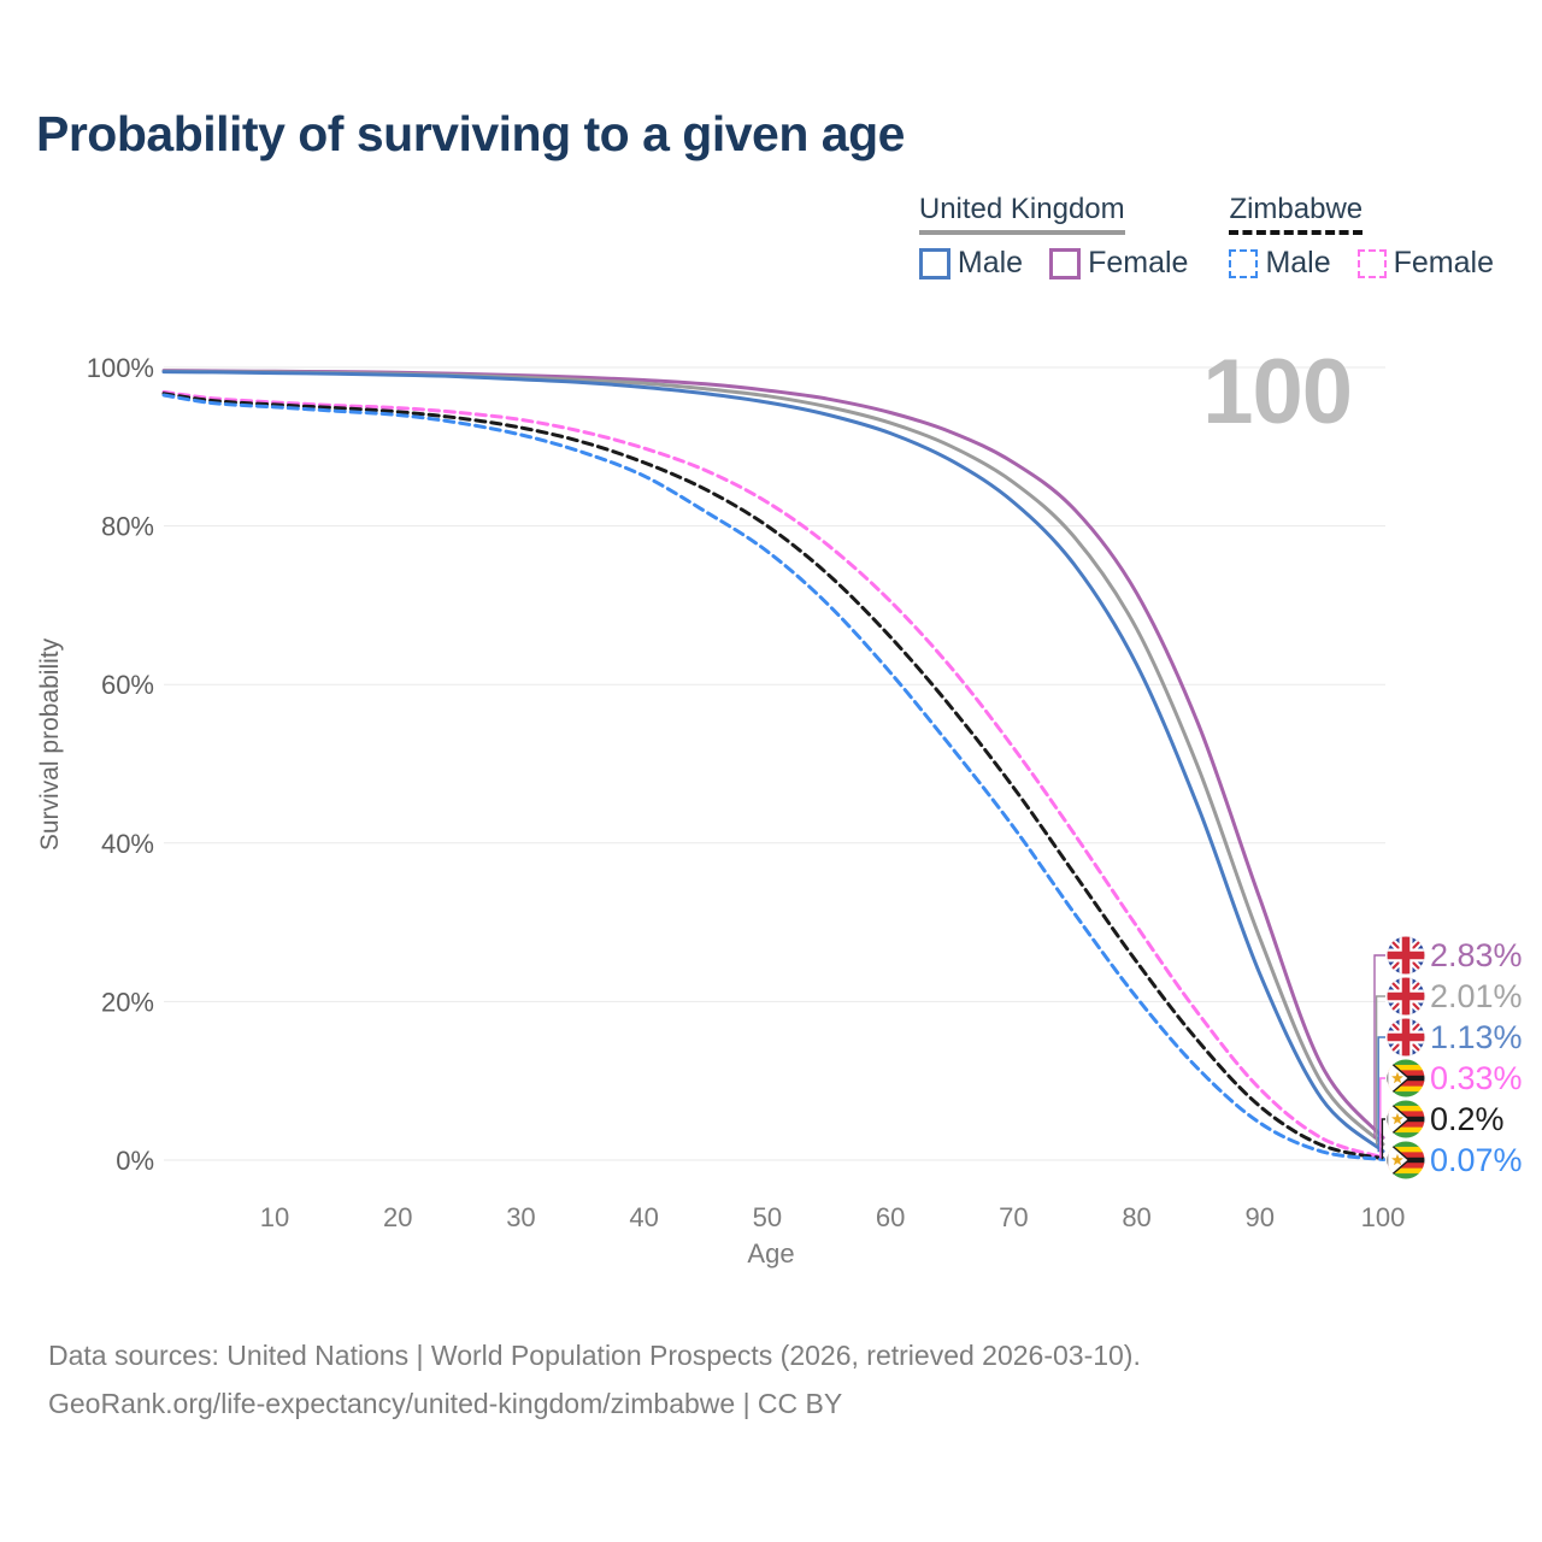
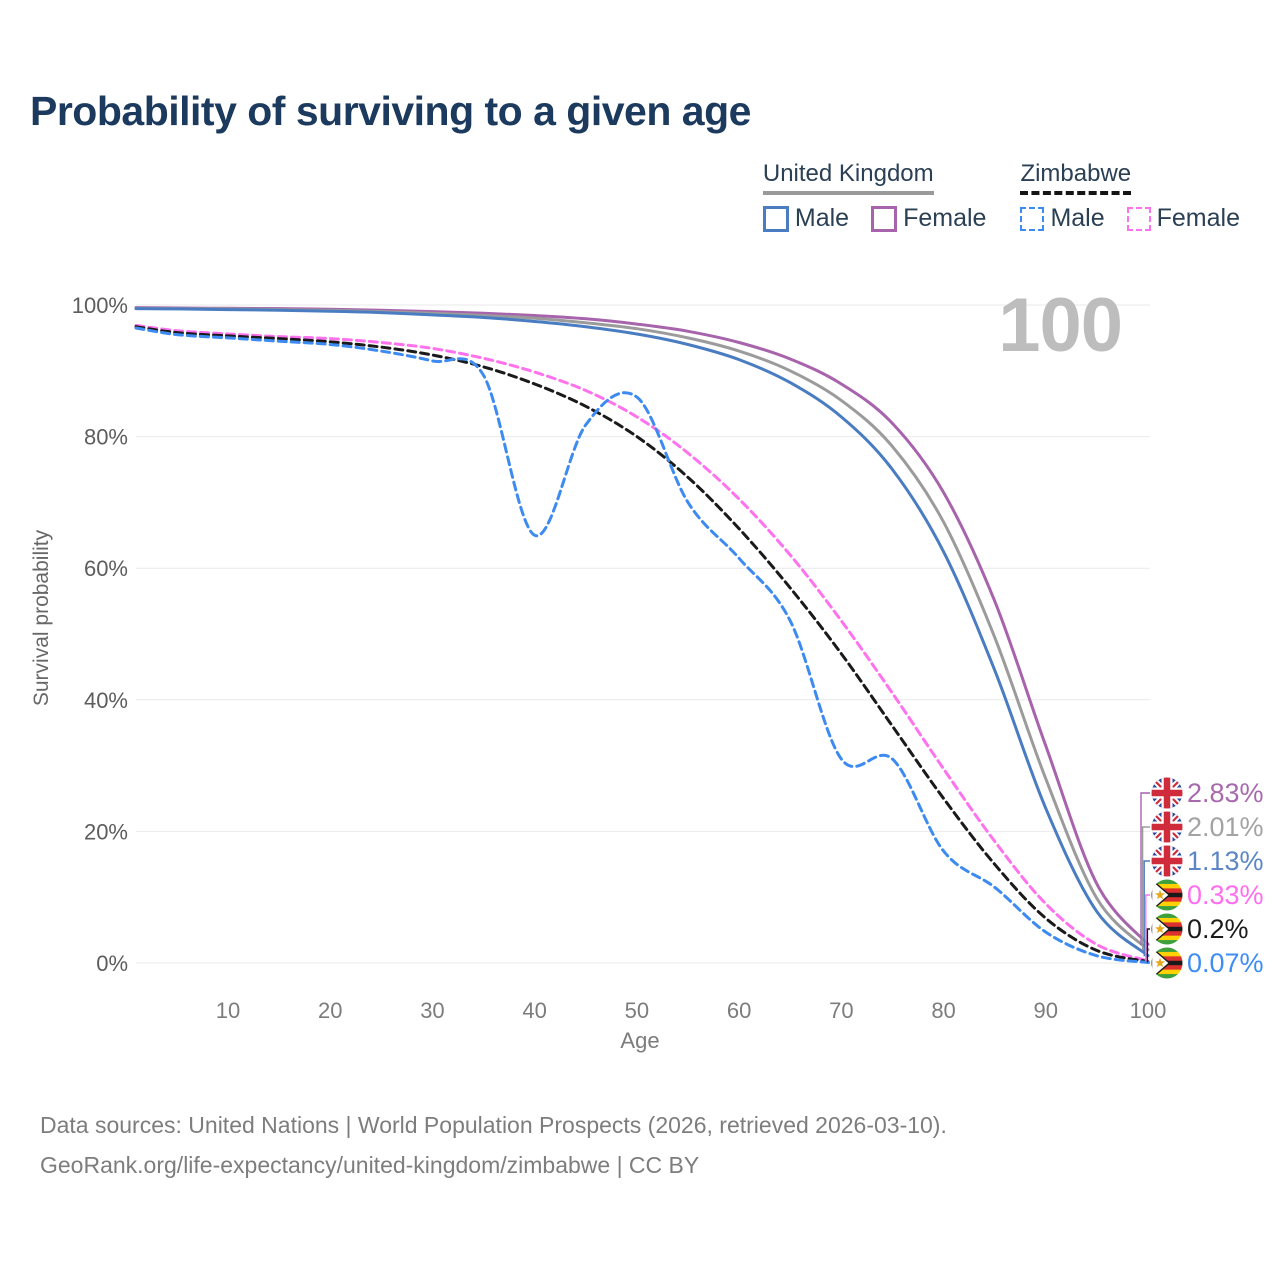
Zimbabwe Male/40: 86% -> 65%
Zimbabwe Male/50: 77% -> 86%
Zimbabwe Male/70: 42% -> 31%
Zimbabwe Male/80: 20% -> 17%
